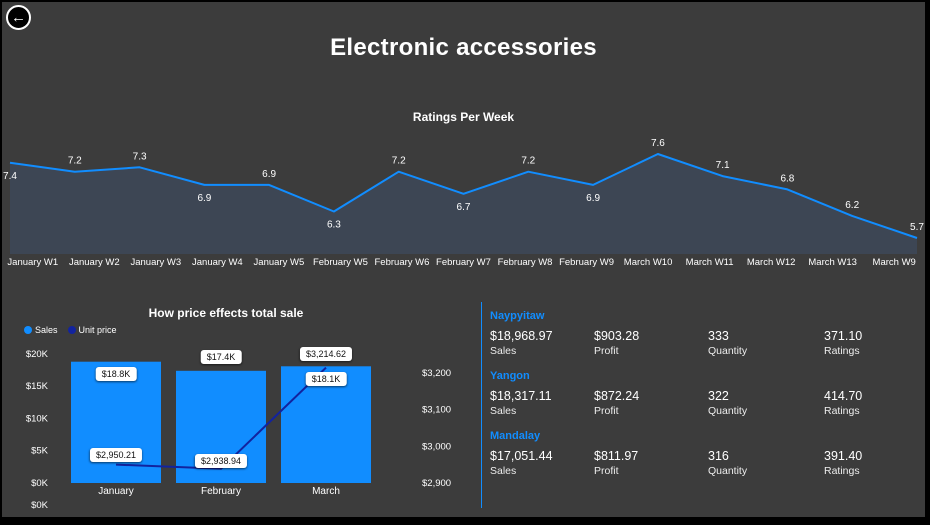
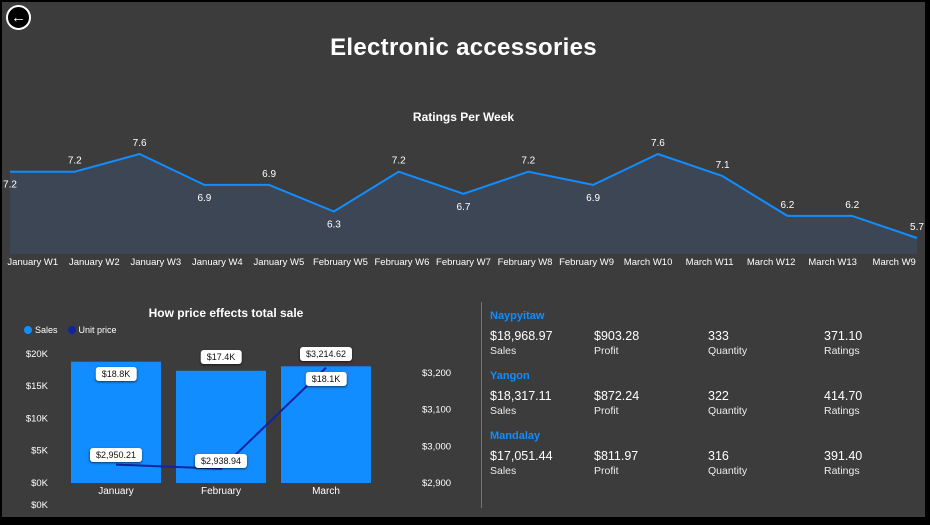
Ratings Per Week/January W1: 7.4 -> 7.2
Ratings Per Week/January W3: 7.3 -> 7.6
Ratings Per Week/March W12: 6.8 -> 6.2
